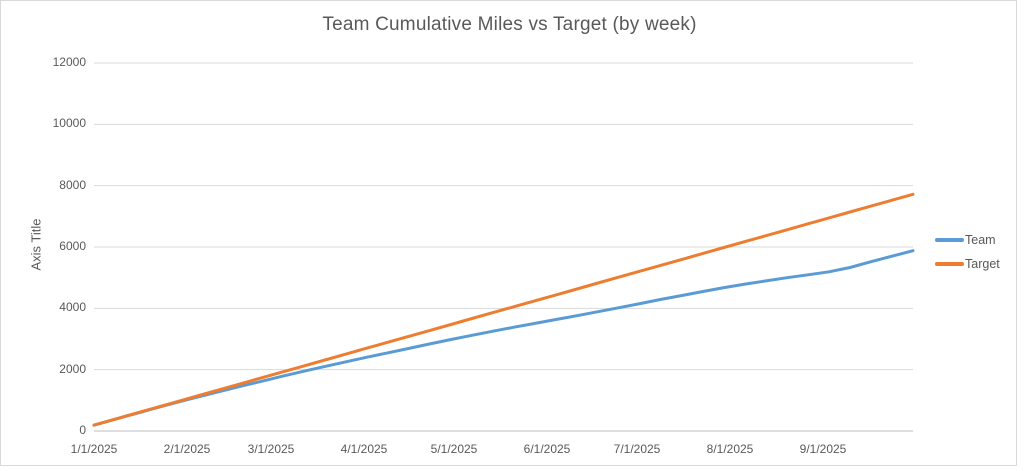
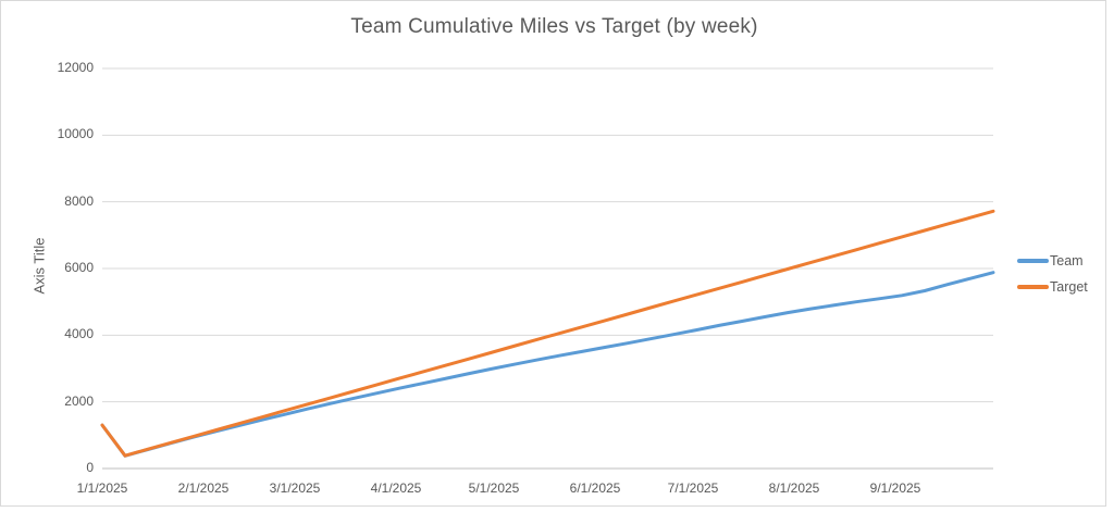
Team/1/1/2025: 200 -> 1300
Target/1/1/2025: 200 -> 1300
